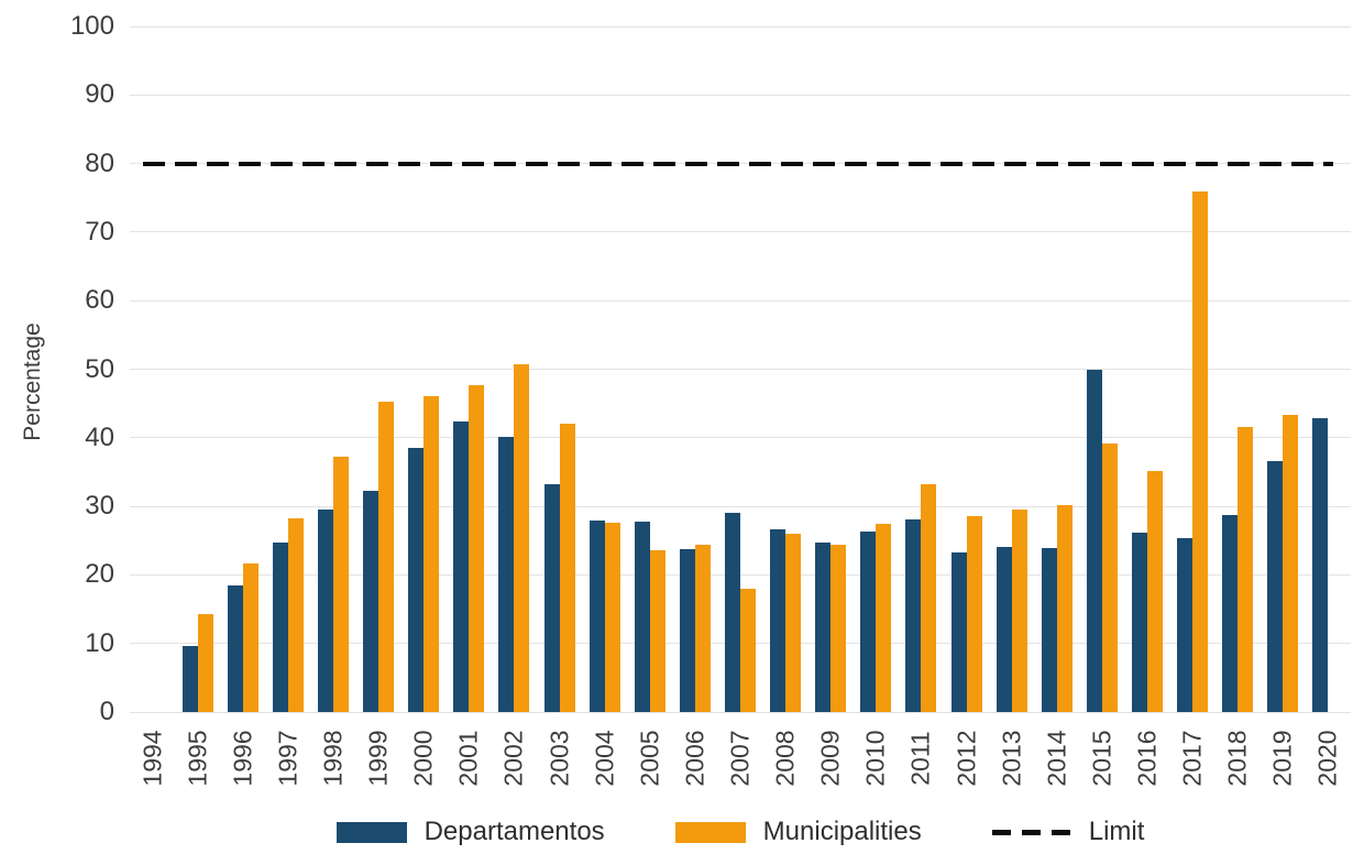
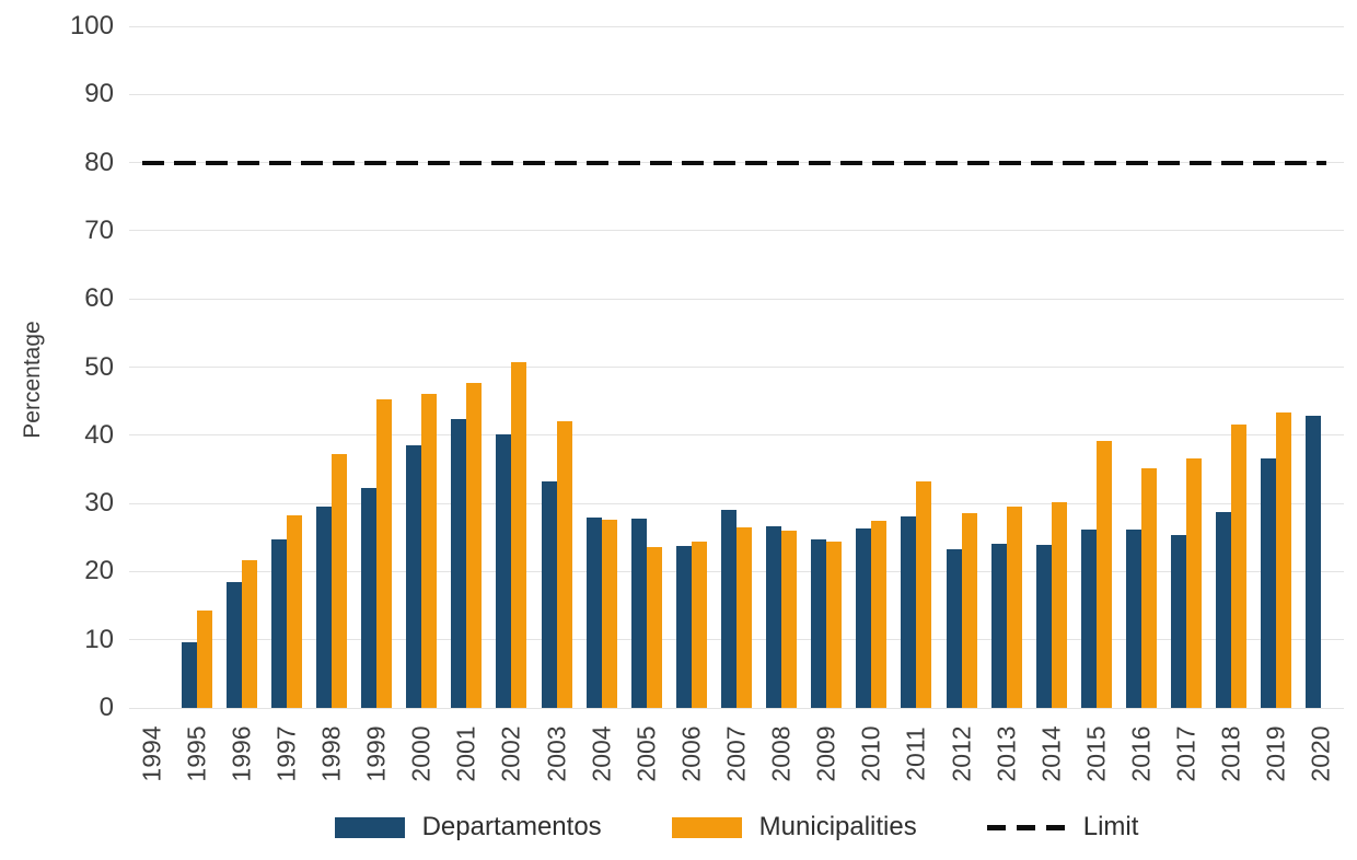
Municipalities/2007: 18 -> 26
Departamentos/2015: 50 -> 26
Municipalities/2017: 76 -> 37
